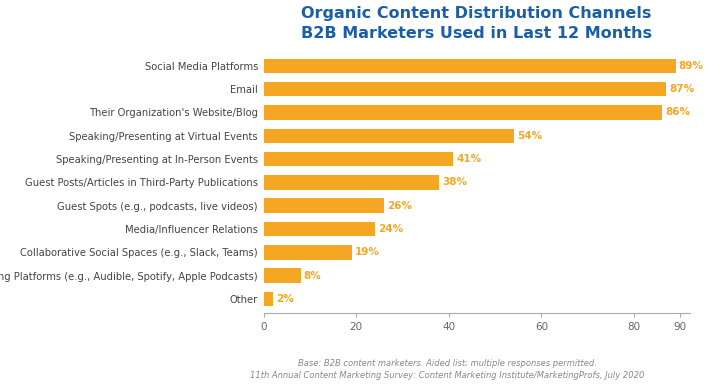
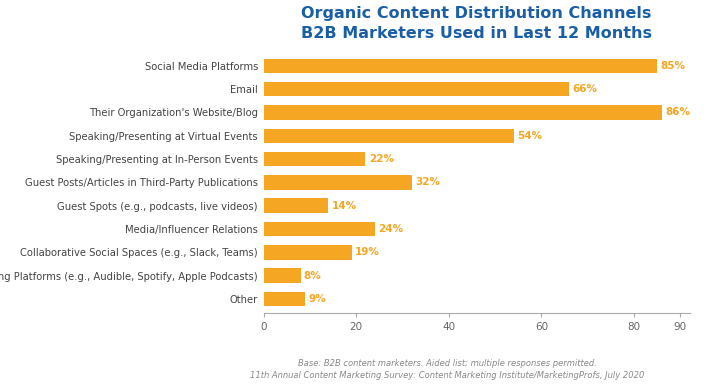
Social Media Platforms: 89% -> 85%
Email: 87% -> 66%
Speaking/Presenting at In-Person Events: 41% -> 22%
Guest Posts/Articles in Third-Party Publications: 38% -> 32%
Guest Spots (e.g., podcasts, live videos): 26% -> 14%
Other: 2% -> 9%
